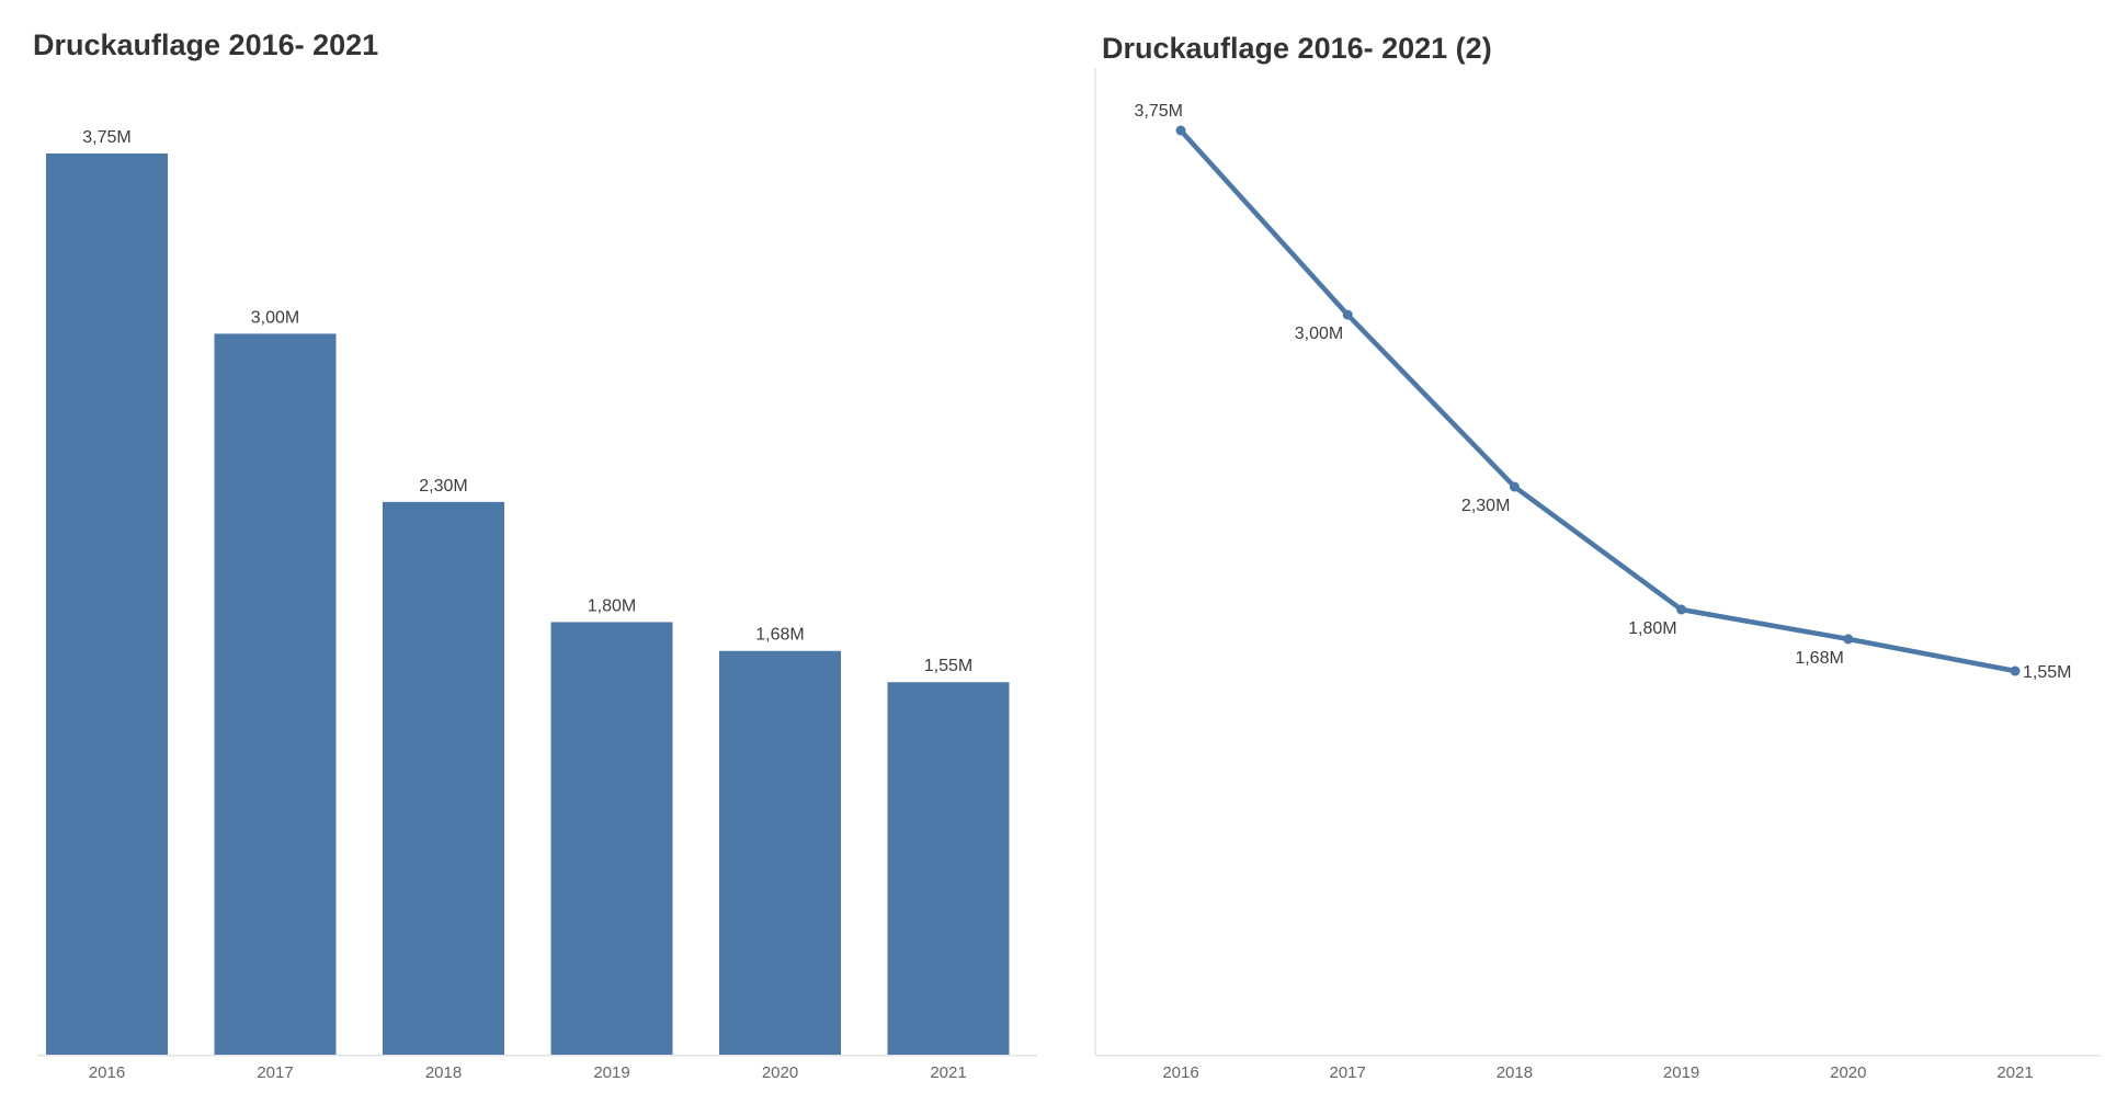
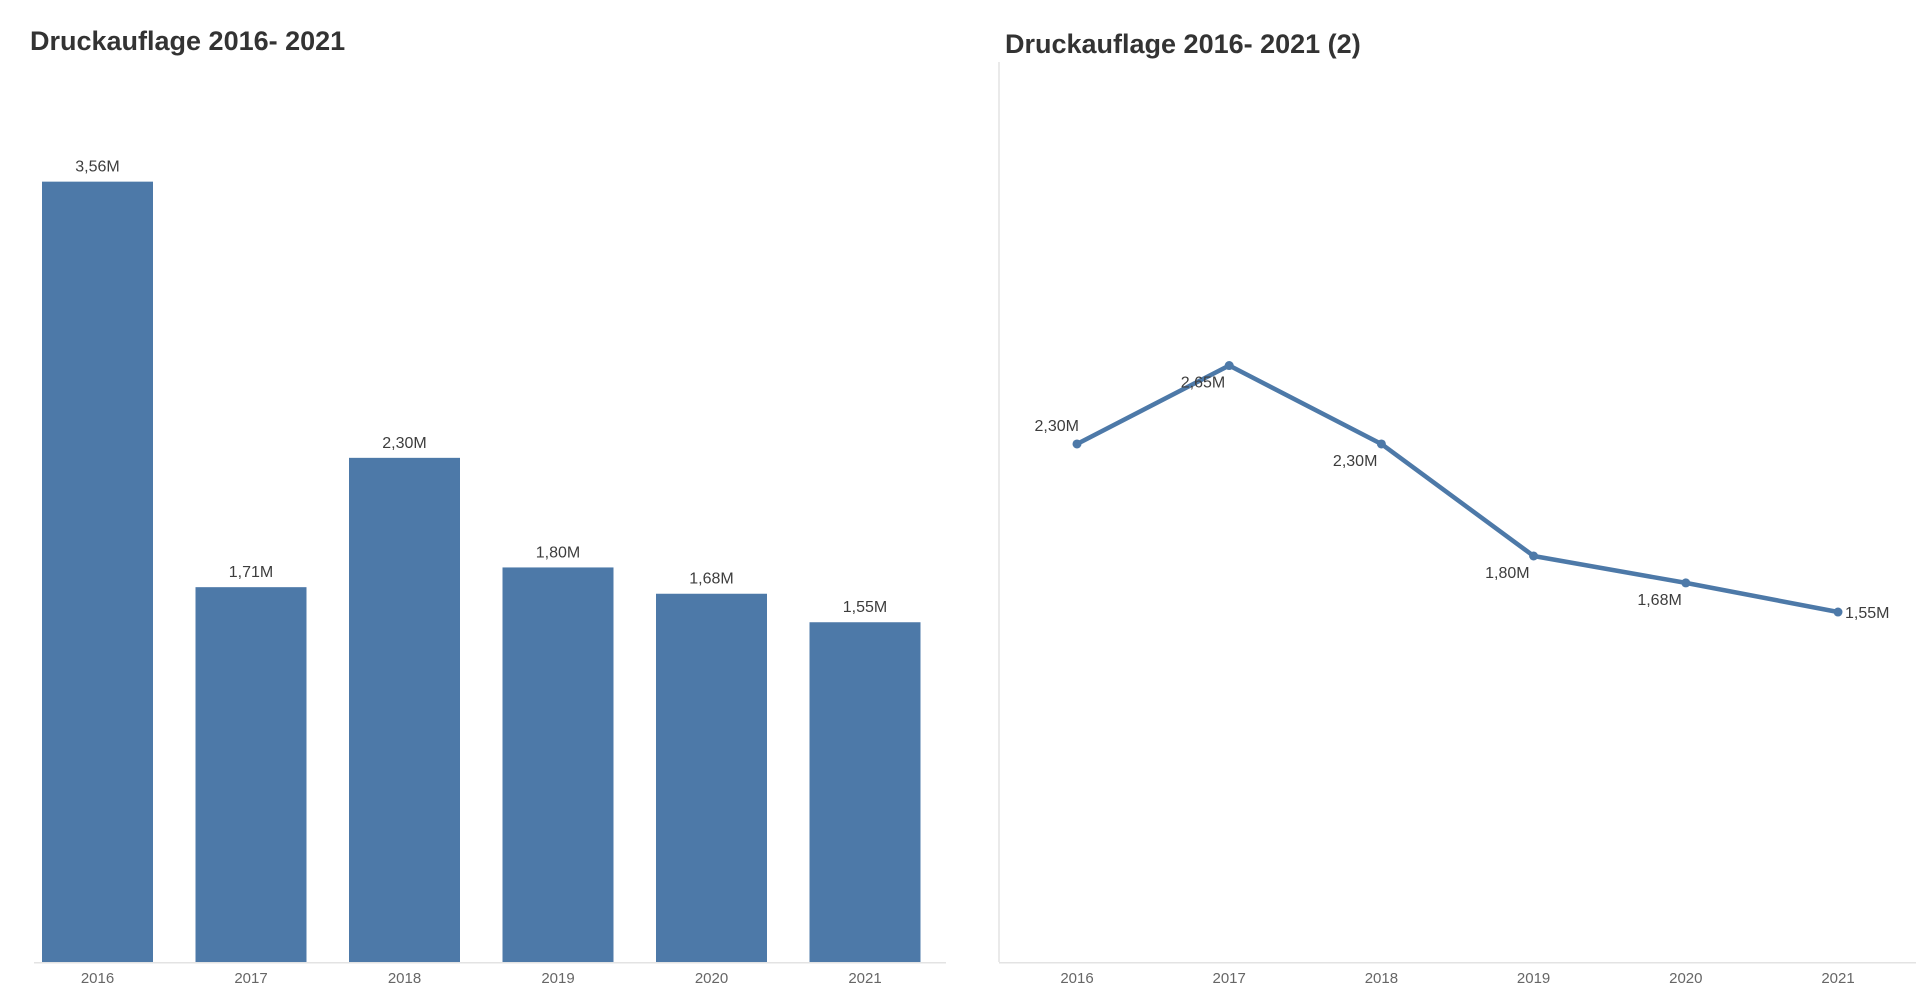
Druckauflage 2016- 2021/2016: 3,75M -> 3,56M
Druckauflage 2016- 2021/2017: 3,00M -> 1,71M
Druckauflage 2016- 2021 (2)/2016: 3,75M -> 2,30M
Druckauflage 2016- 2021 (2)/2017: 3,00M -> 2,65M
